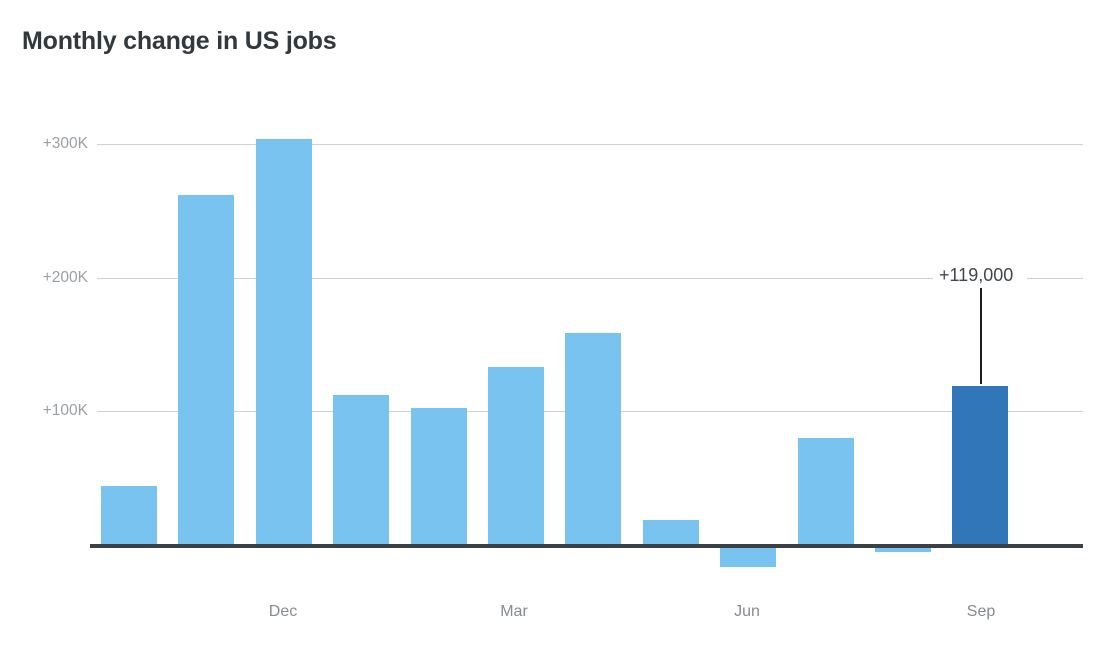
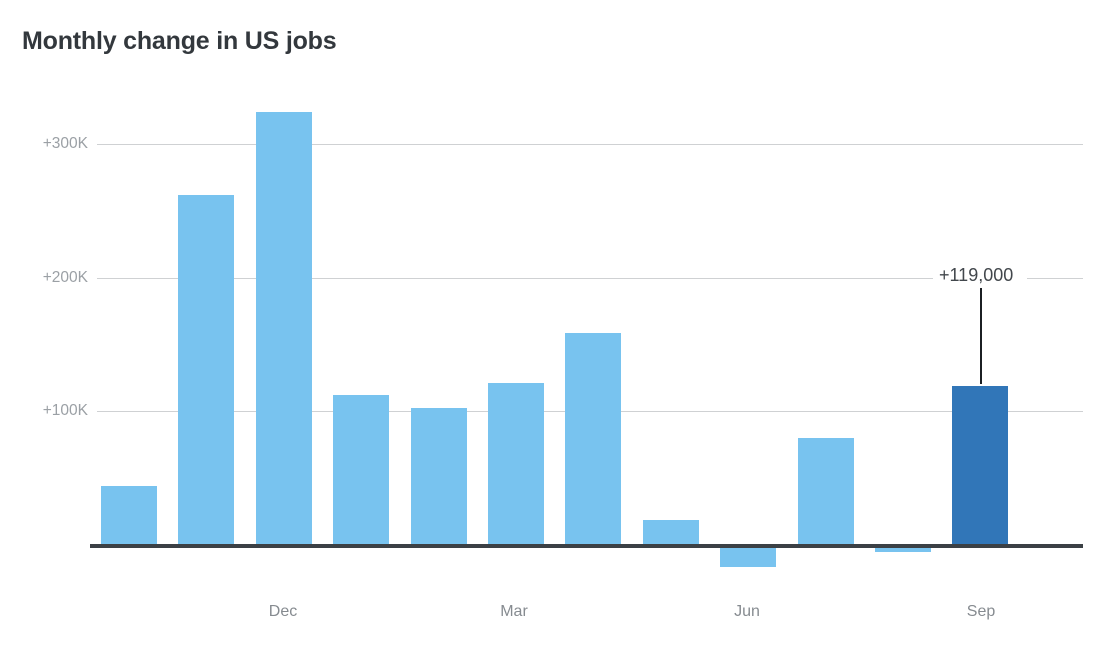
Dec: 303K -> 323K
Mar: 133K -> 121K
